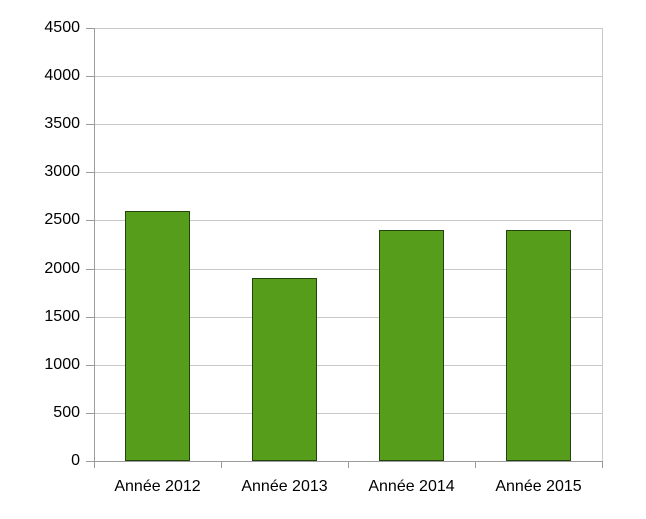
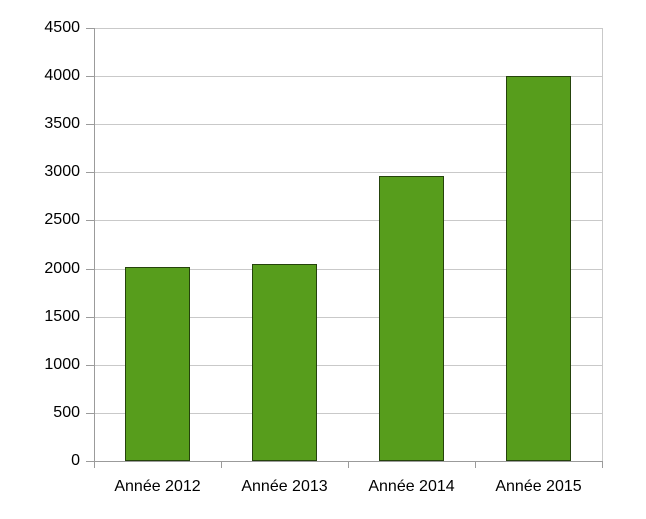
Année 2012: 2600 -> 2000
Année 2013: 1900 -> 2000
Année 2014: 2400 -> 3000
Année 2015: 2400 -> 4000
